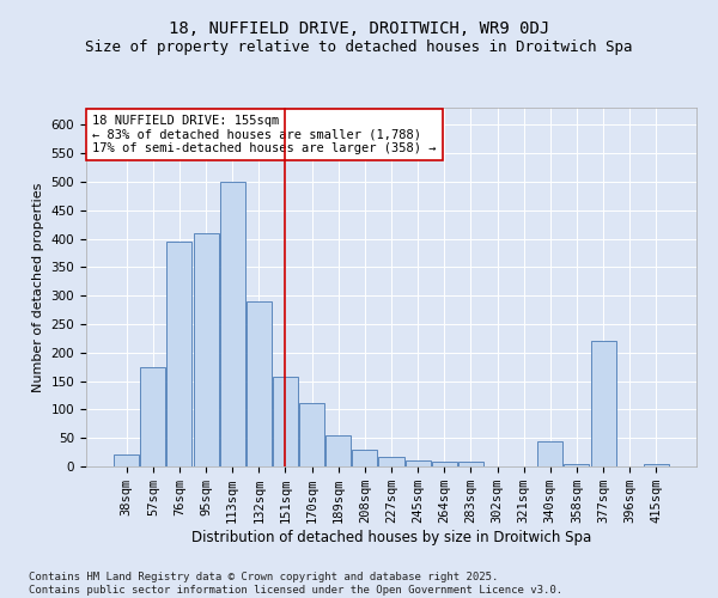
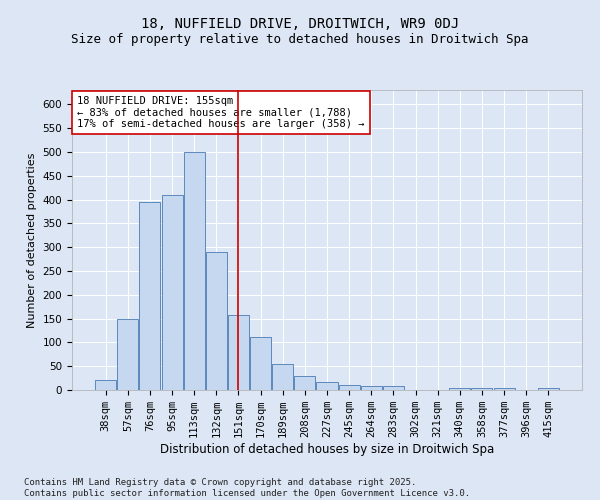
57sqm: 175 -> 150
340sqm: 45 -> 4
377sqm: 220 -> 5
